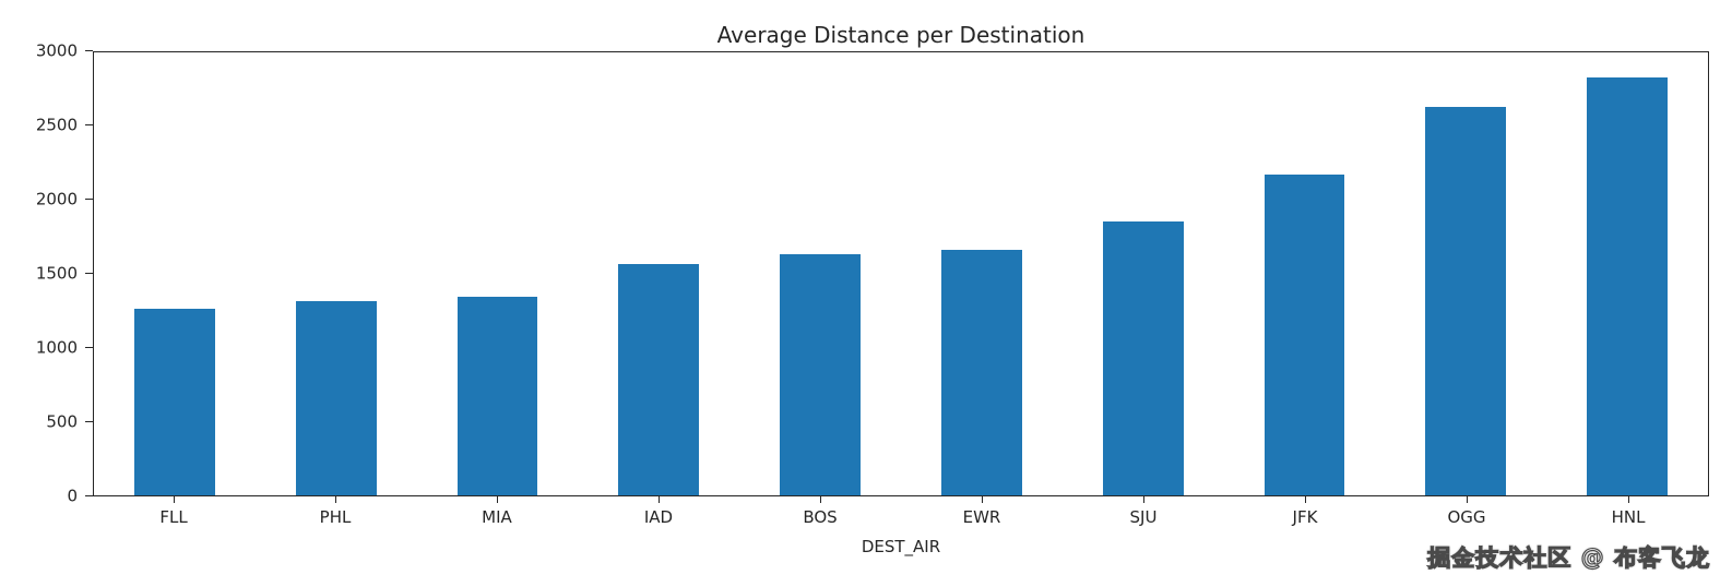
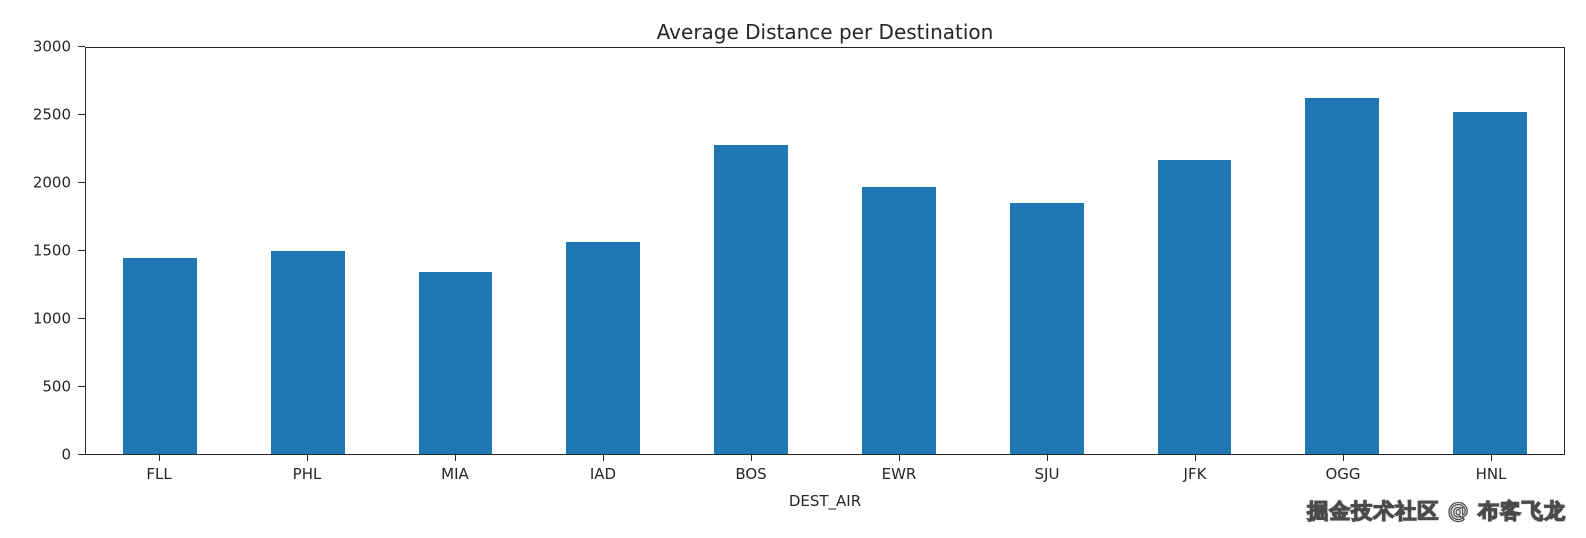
FLL: 1260 -> 1450
PHL: 1320 -> 1500
BOS: 1630 -> 2280
EWR: 1660 -> 1970
HNL: 2830 -> 2530
